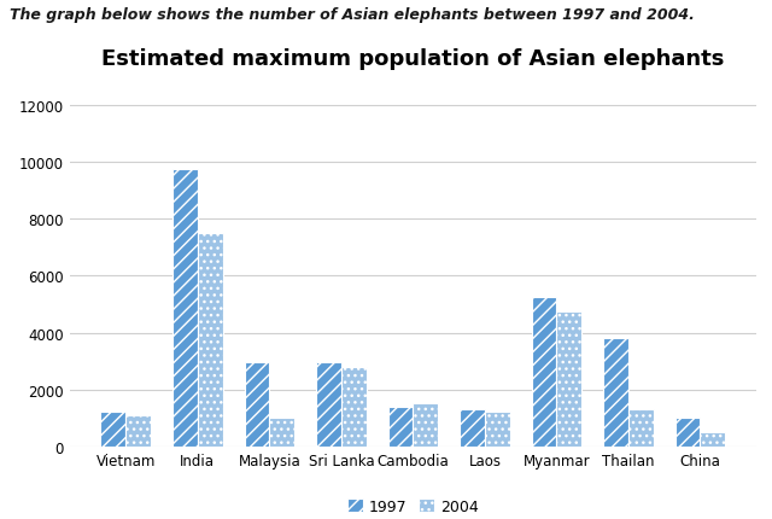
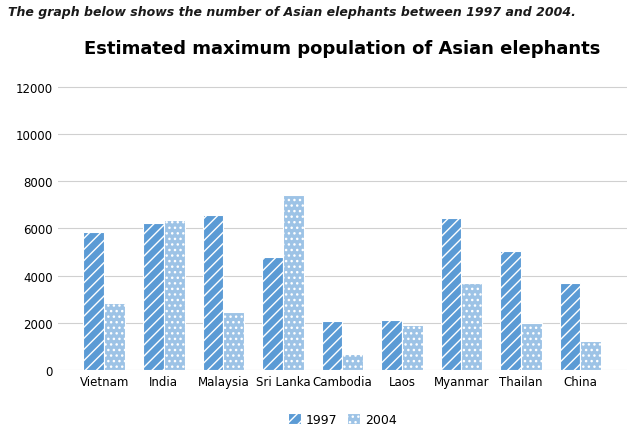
1997/Vietnam: 1200 -> 5850
2004/Vietnam: 1100 -> 2850
1997/India: 9750 -> 6250
2004/India: 7500 -> 6350
1997/Malaysia: 2950 -> 6550
2004/Malaysia: 1000 -> 2450
1997/Sri Lanka: 2950 -> 4800
2004/Sri Lanka: 2800 -> 7400
1997/Cambodia: 1400 -> 2050
2004/Cambodia: 1500 -> 650
1997/Laos: 1300 -> 2100
2004/Laos: 1200 -> 1900
1997/Myanmar: 5250 -> 6450
2004/Myanmar: 4750 -> 3700
1997/Thailan: 3800 -> 5050
2004/Thailan: 1300 -> 2000
1997/China: 1000 -> 3700
2004/China: 500 -> 1200
